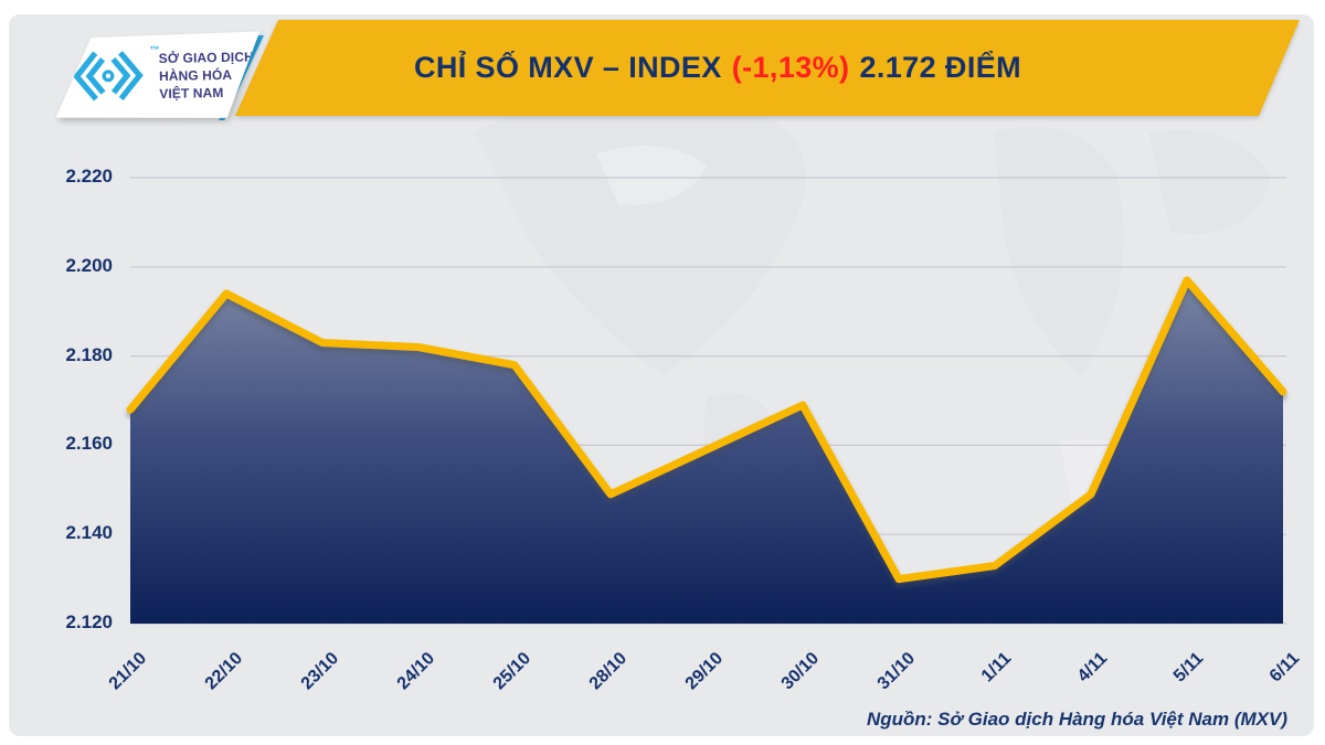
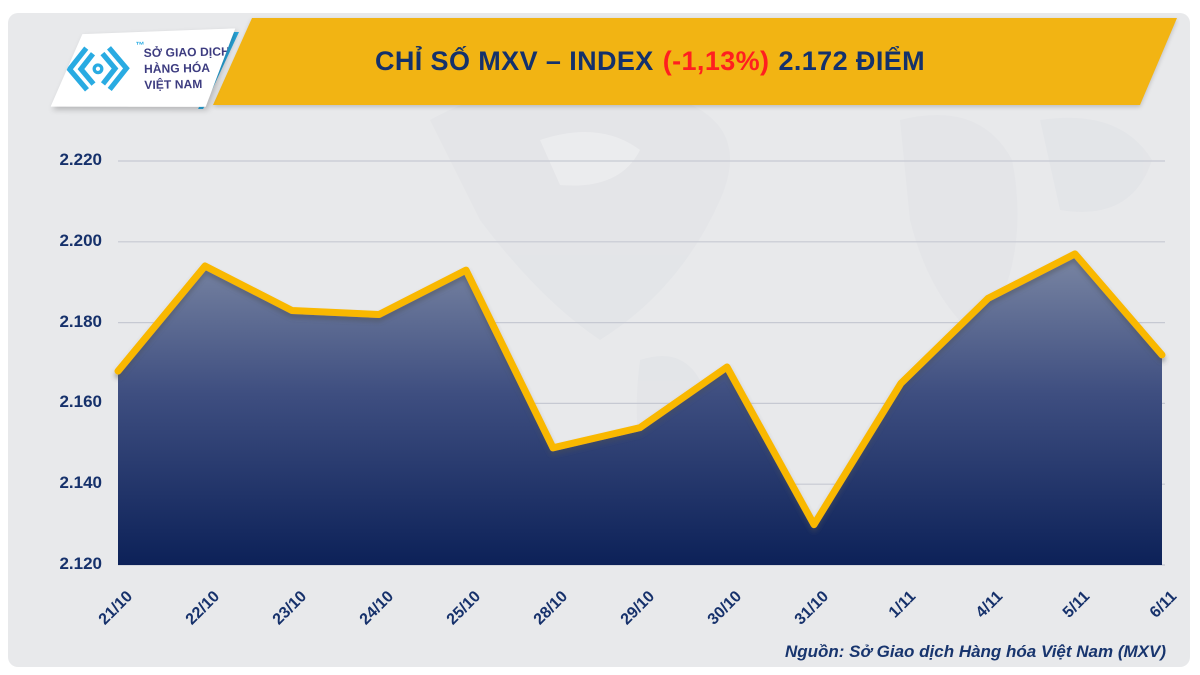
25/10: 2178 -> 2193
29/10: 2159 -> 2154
1/11: 2133 -> 2165
4/11: 2149 -> 2186
